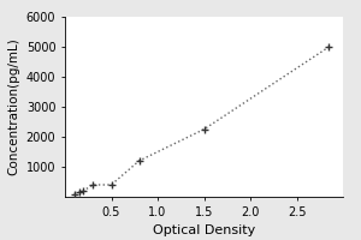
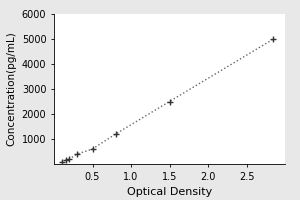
0.5: 400 -> 600
1.5: 2250 -> 2500
